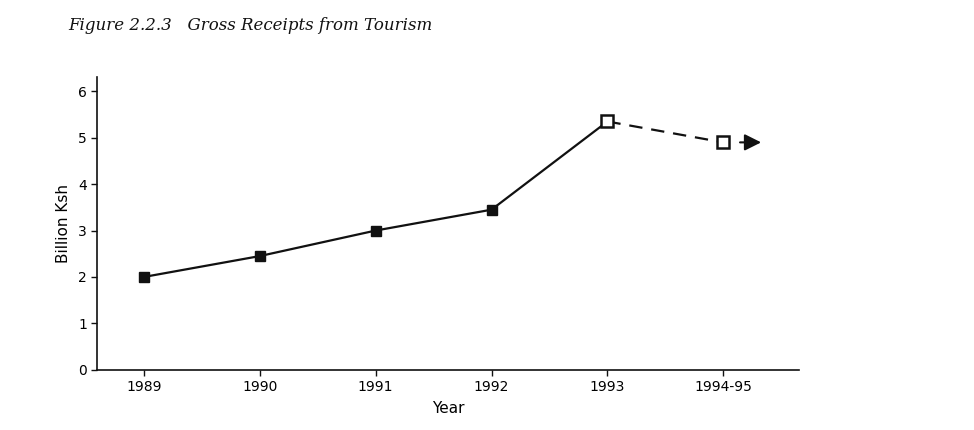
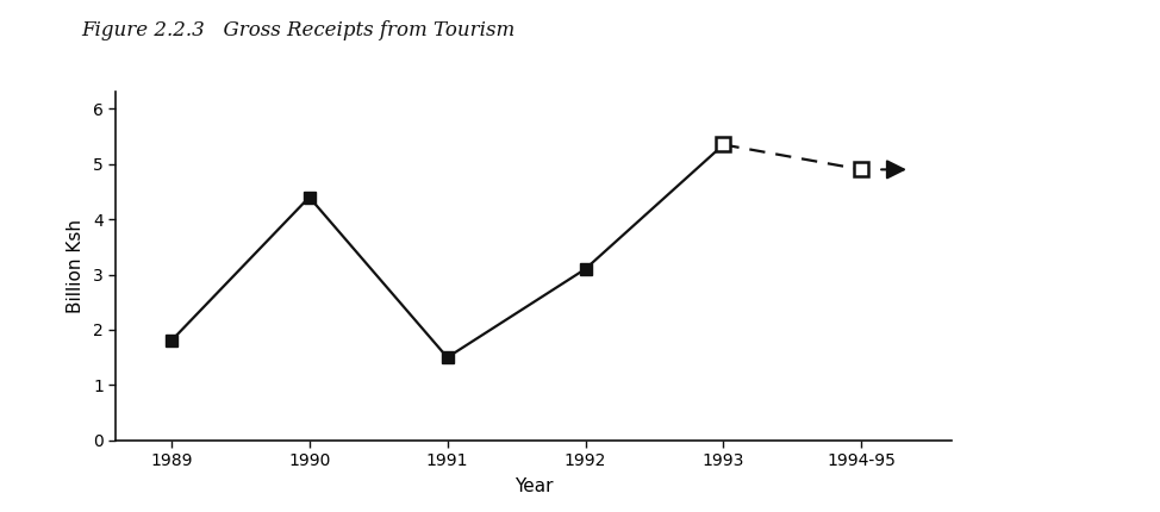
1989: 2.00 -> 1.80
1990: 2.45 -> 4.40
1991: 3.00 -> 1.50
1992: 3.45 -> 3.10
